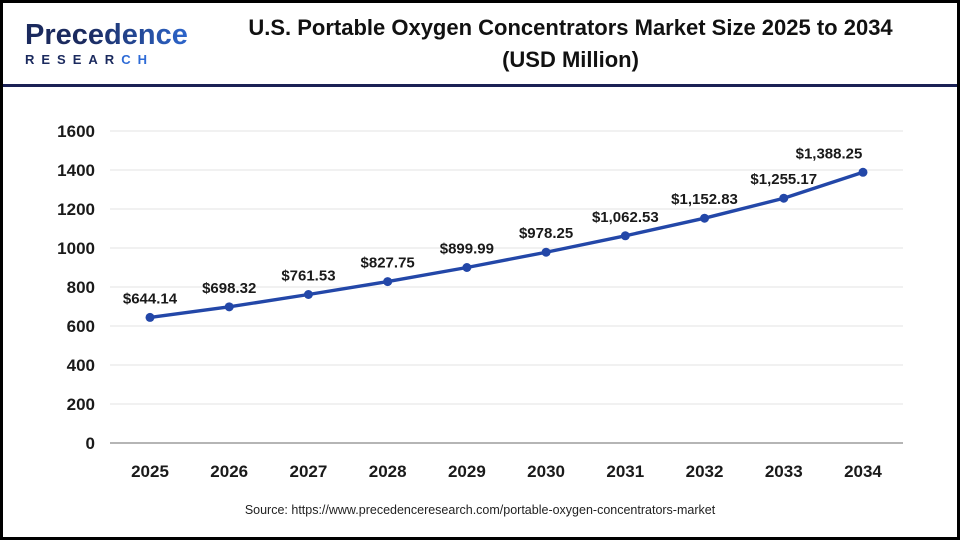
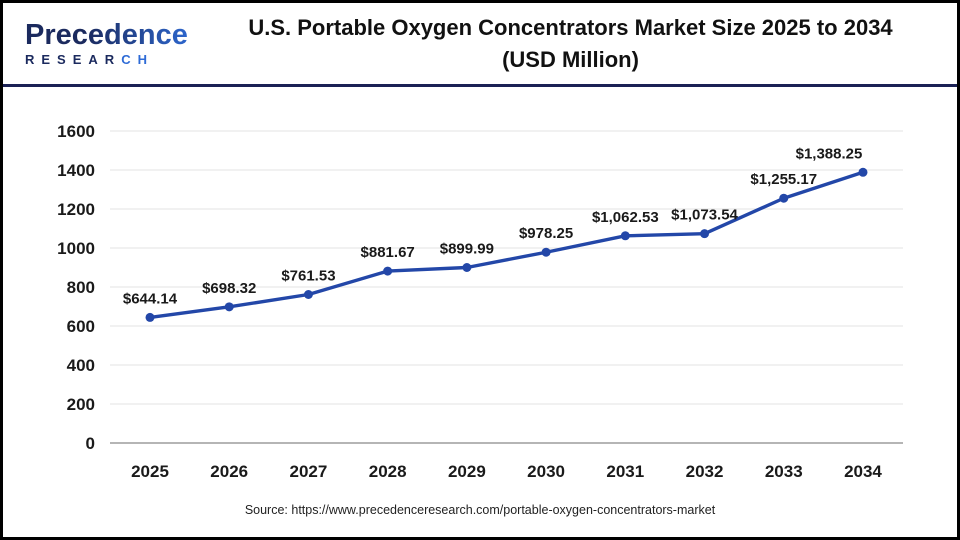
2028: $827.75 -> $881.67
2032: $1,152.83 -> $1,073.54
